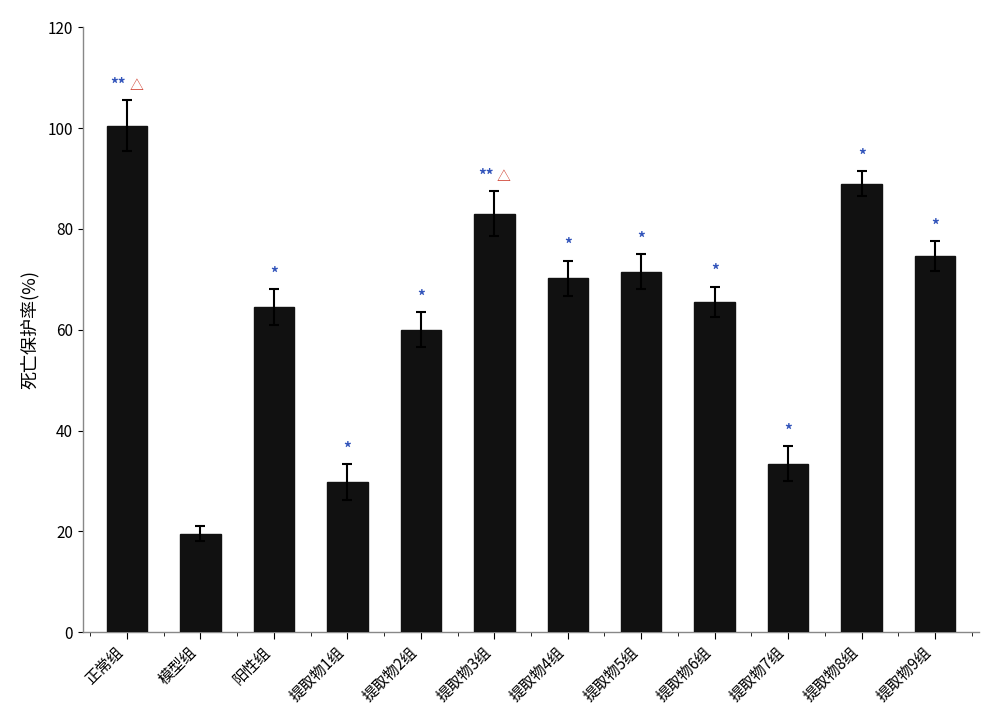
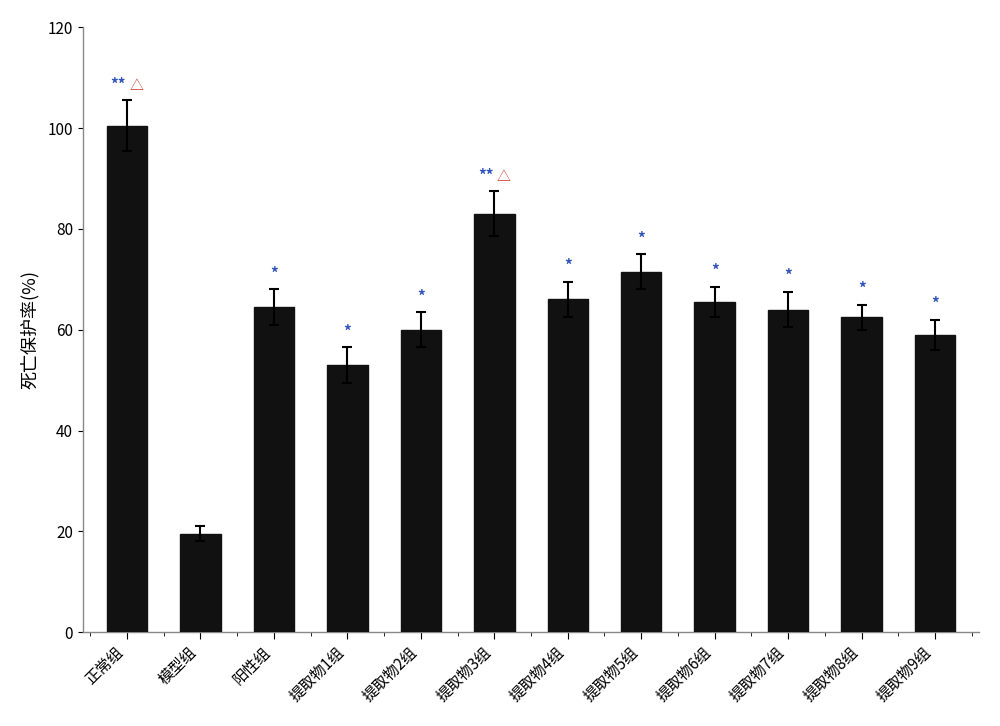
提取物1组: 29.8 -> 53.0
提取物4组: 70.2 -> 66.0
提取物7组: 33.4 -> 64.0
提取物8组: 89.0 -> 62.5
提取物9组: 74.6 -> 59.0
